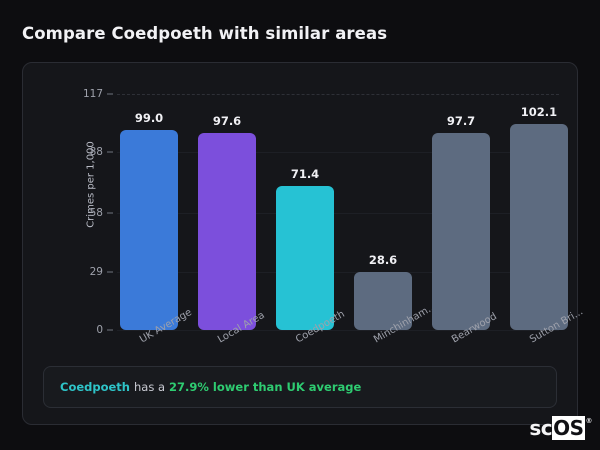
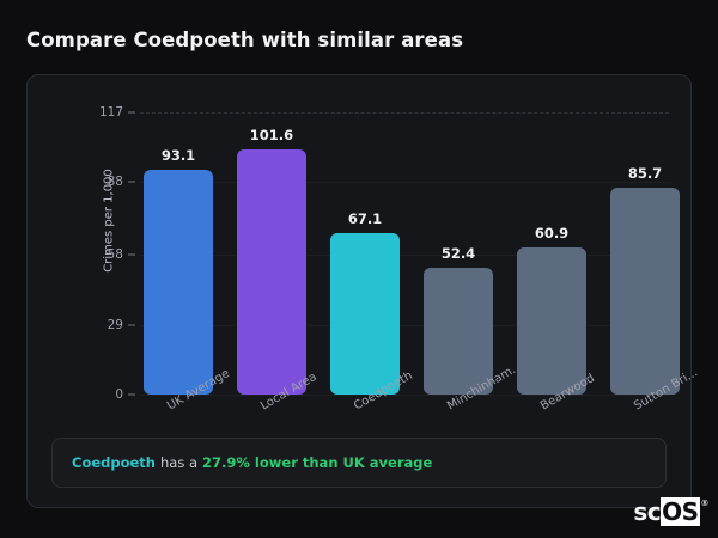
UK Average: 99.0 -> 93.1
Local Area: 97.6 -> 101.6
Coedpoeth: 71.4 -> 67.1
Minchinham...: 28.6 -> 52.4
Bearwood: 97.7 -> 60.9
Sutton Bri...: 102.1 -> 85.7
